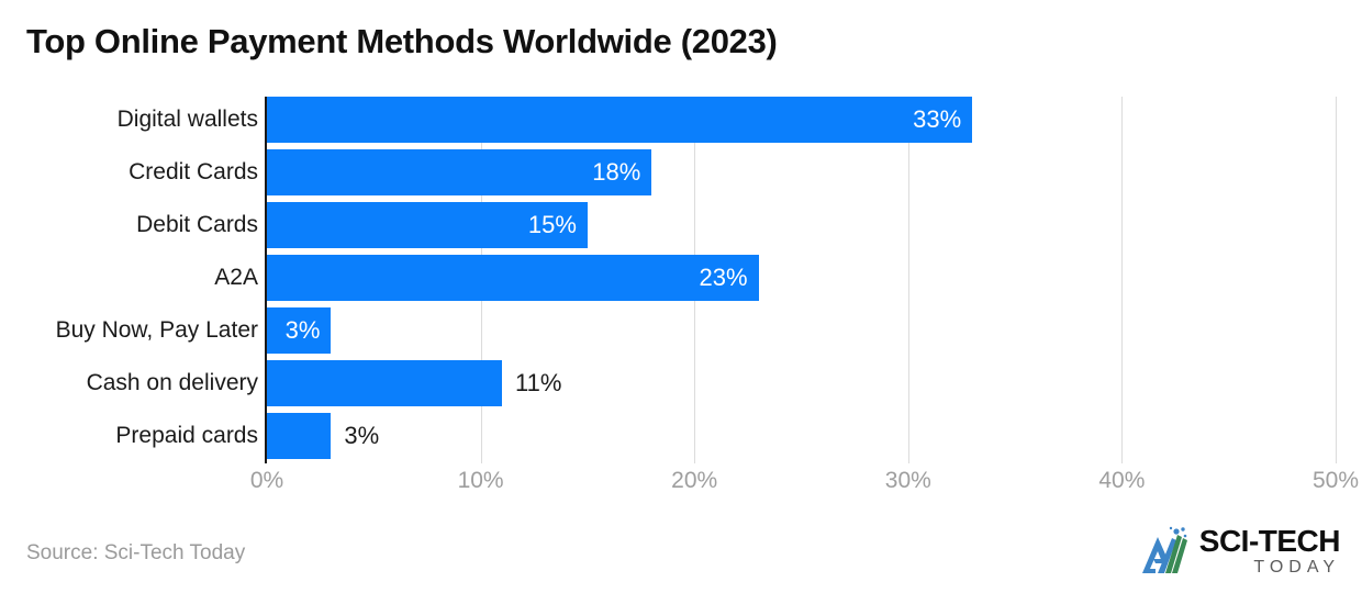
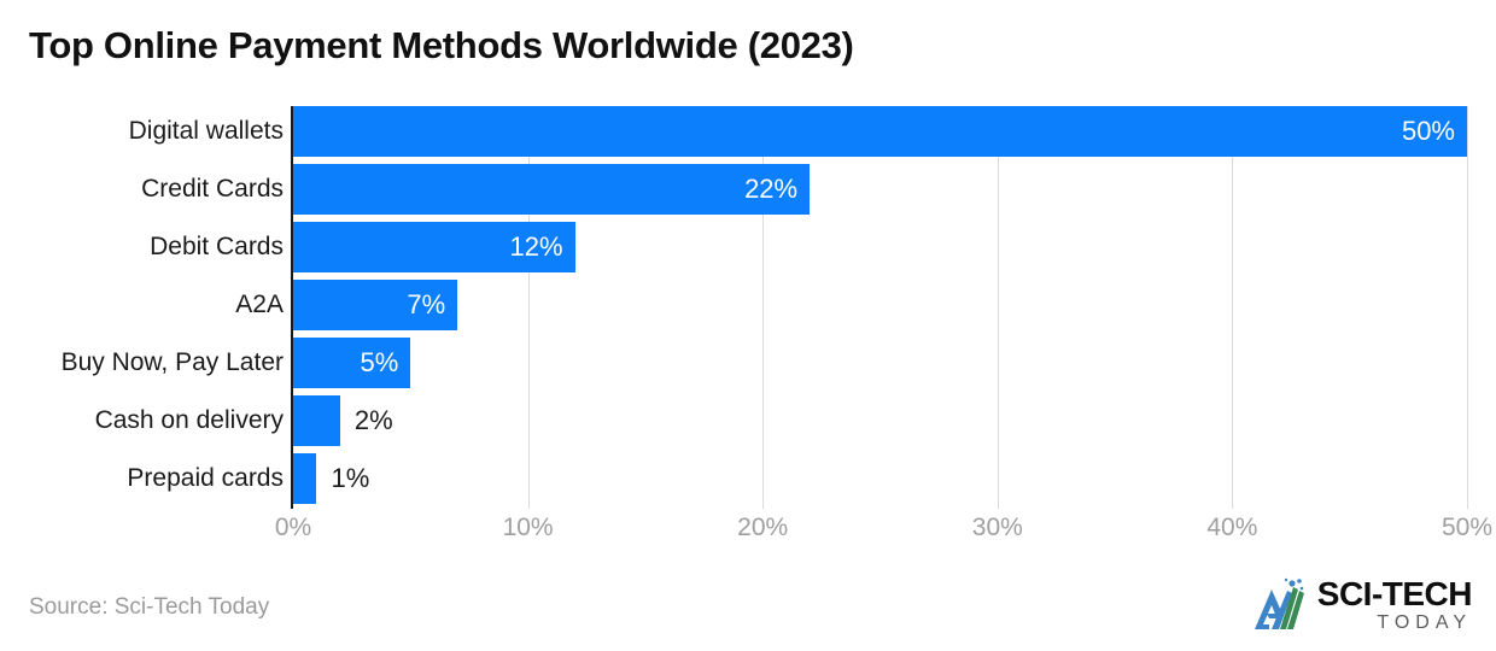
Digital wallets: 33% -> 50%
Credit Cards: 18% -> 22%
Debit Cards: 15% -> 12%
A2A: 23% -> 7%
Buy Now, Pay Later: 3% -> 5%
Cash on delivery: 11% -> 2%
Prepaid cards: 3% -> 1%
